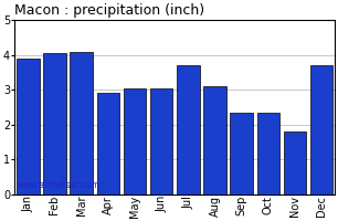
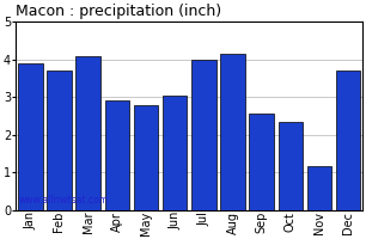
Feb: 4.05 -> 3.70
May: 3.05 -> 2.80
Jul: 3.70 -> 4.00
Aug: 3.10 -> 4.15
Sep: 2.35 -> 2.55
Nov: 1.80 -> 1.15
